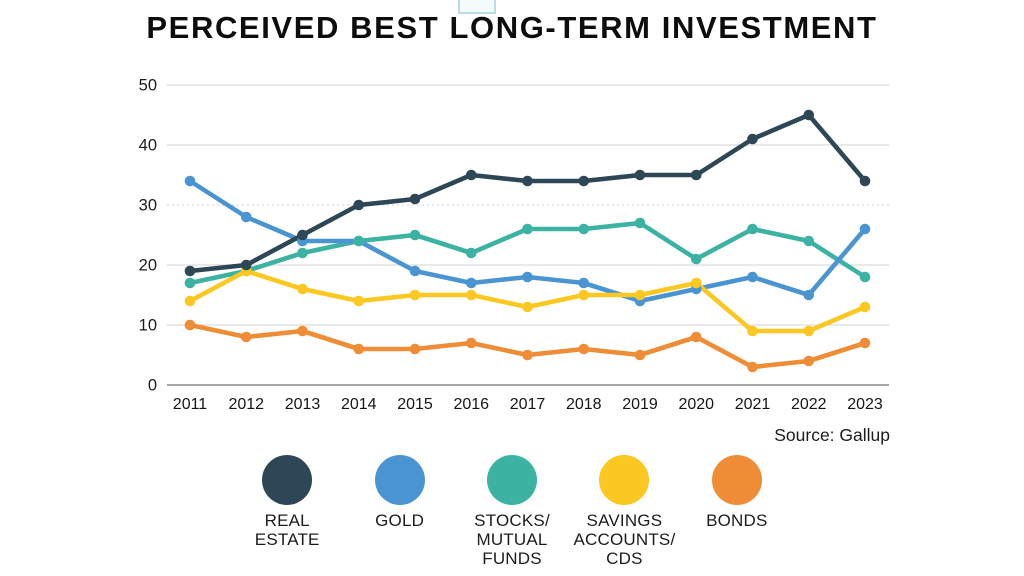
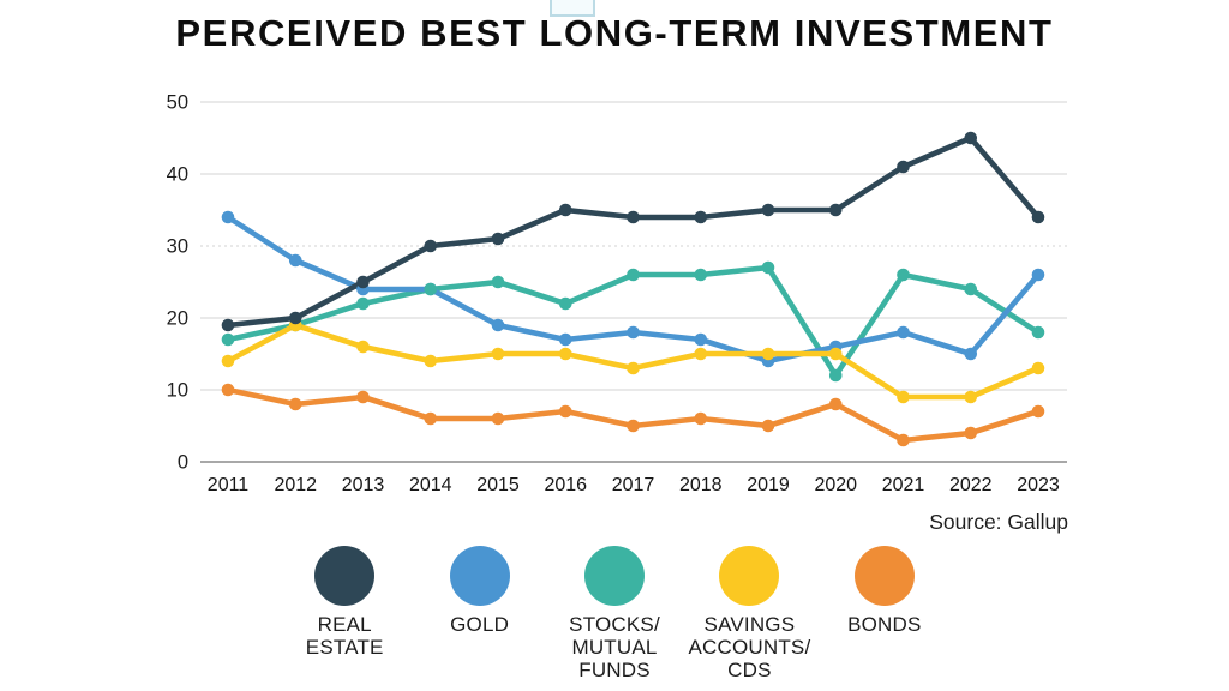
STOCKS/ MUTUAL FUNDS/2020: 21 -> 12
SAVINGS ACCOUNTS/ CDS/2020: 17 -> 15
